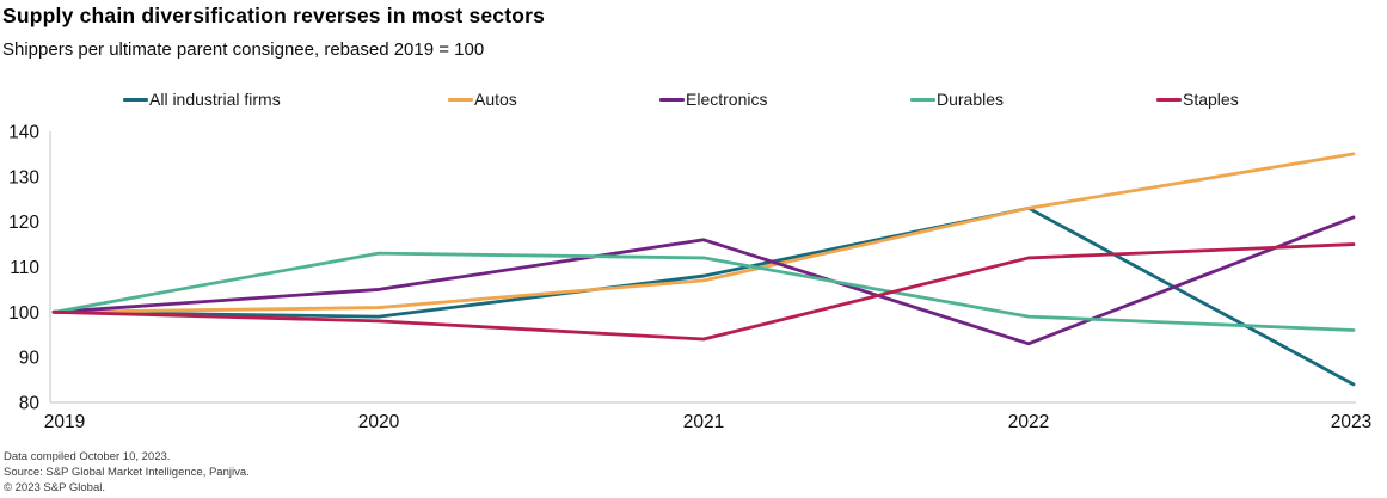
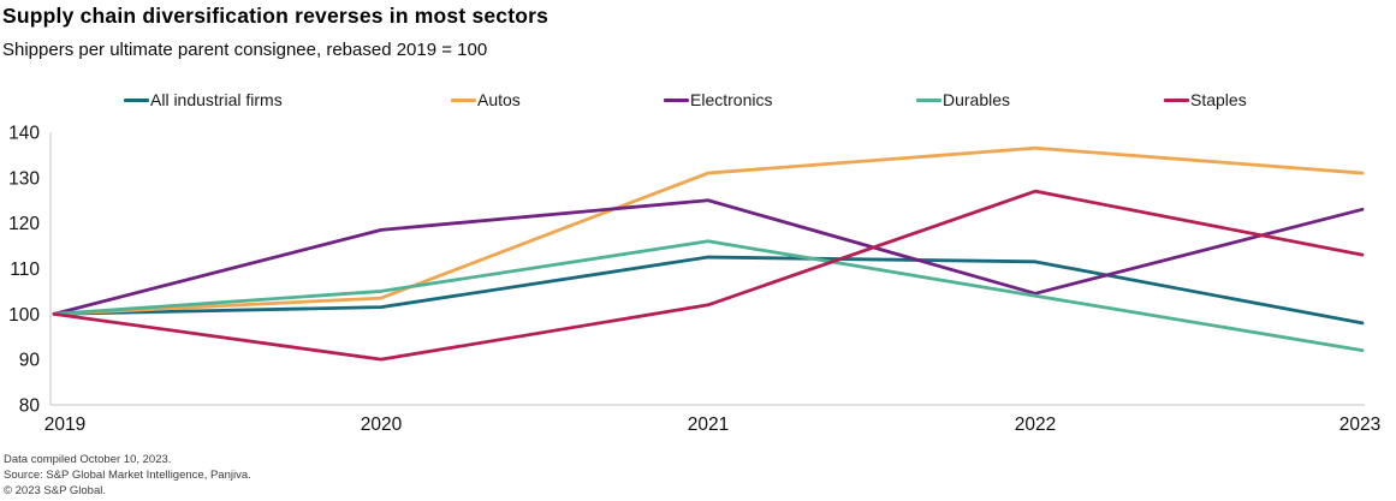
All industrial firms/2020: 99 -> 102
Autos/2020: 101 -> 104
Electronics/2020: 105 -> 118
Durables/2020: 113 -> 105
Staples/2020: 98 -> 90
All industrial firms/2021: 108 -> 112
Autos/2021: 107 -> 131
Electronics/2021: 116 -> 125
Durables/2021: 112 -> 116
Staples/2021: 94 -> 102
All industrial firms/2022: 123 -> 112
Autos/2022: 123 -> 136
Electronics/2022: 93 -> 104
Durables/2022: 99 -> 104
Staples/2022: 112 -> 127
All industrial firms/2023: 84 -> 98
Autos/2023: 135 -> 131
Electronics/2023: 121 -> 123
Durables/2023: 96 -> 92
Staples/2023: 115 -> 113
